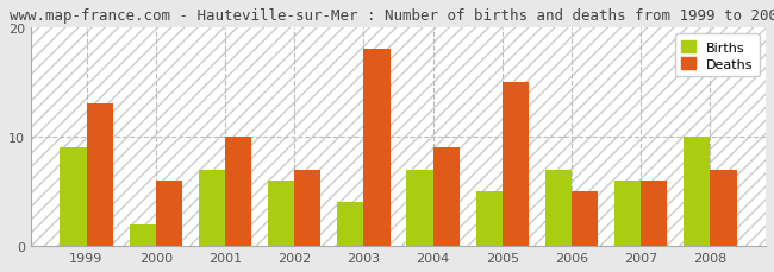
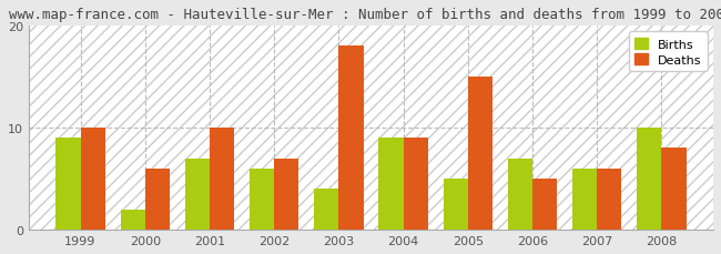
Deaths/1999: 13 -> 10
Births/2004: 7 -> 9
Deaths/2008: 7 -> 8
